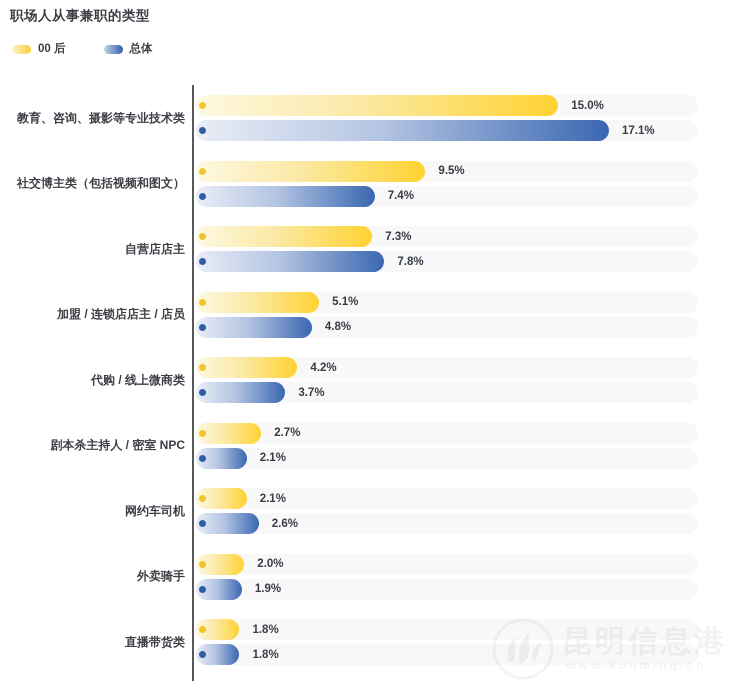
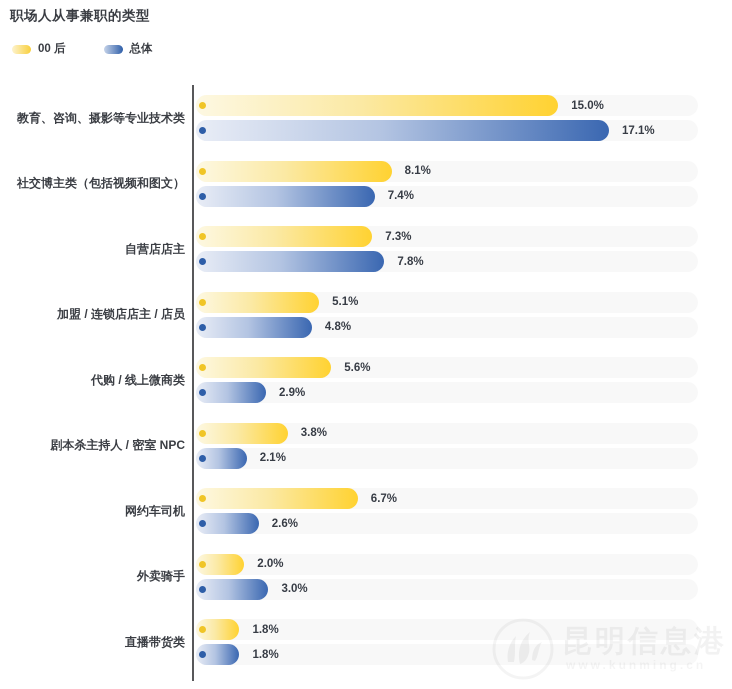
00 后/社交博主类（包括视频和图文）: 9.5% -> 8.1%
00 后/代购 / 线上微商类: 4.2% -> 5.6%
总体/代购 / 线上微商类: 3.7% -> 2.9%
00 后/剧本杀主持人 / 密室 NPC: 2.7% -> 3.8%
00 后/网约车司机: 2.1% -> 6.7%
总体/外卖骑手: 1.9% -> 3.0%
